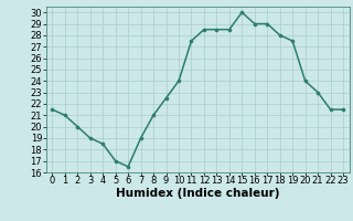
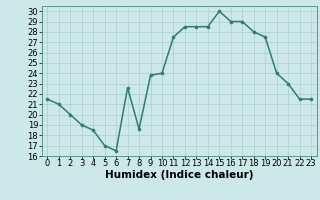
7: 19.0 -> 22.6
8: 21.0 -> 18.6
9: 22.5 -> 23.8
